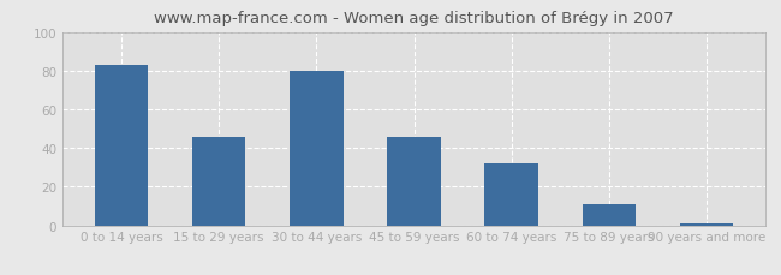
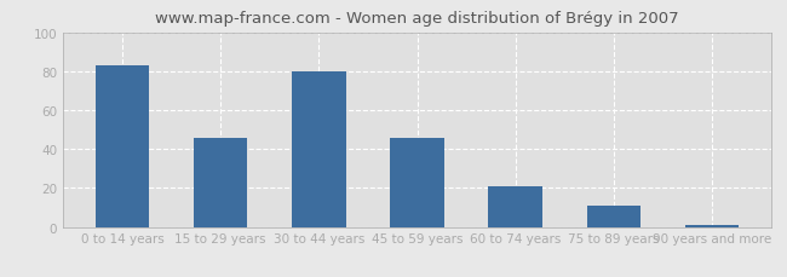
60 to 74 years: 32 -> 21
